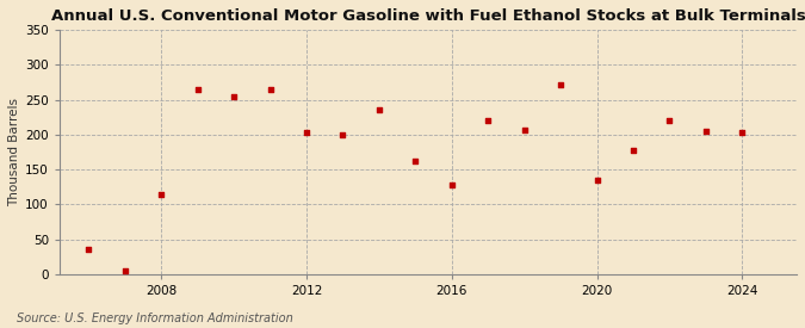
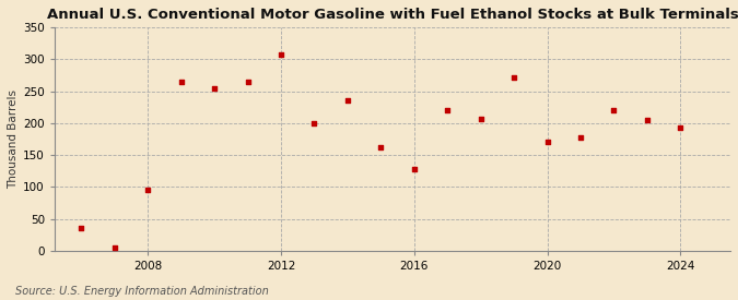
2008: 114 -> 95
2012: 204 -> 307
2020: 134 -> 170
2024: 204 -> 193
